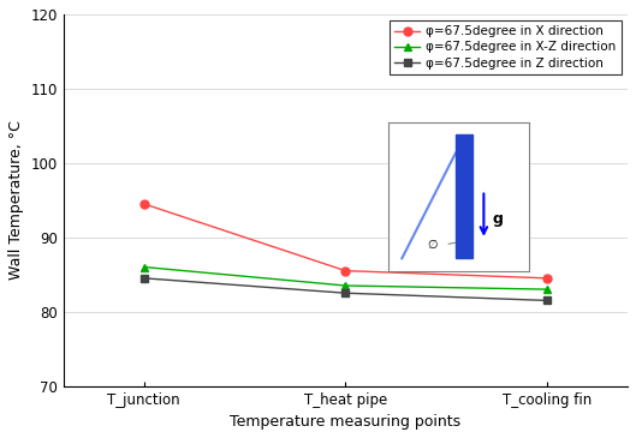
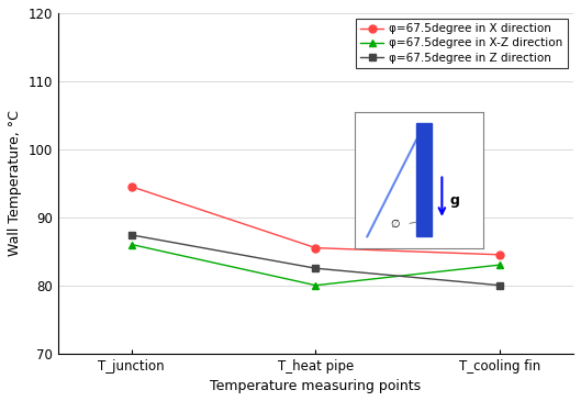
φ=67.5degree in Z direction/T_junction: 84.5 -> 87.4
φ=67.5degree in X-Z direction/T_heat pipe: 83.5 -> 80.0
φ=67.5degree in Z direction/T_cooling fin: 81.5 -> 80.0
